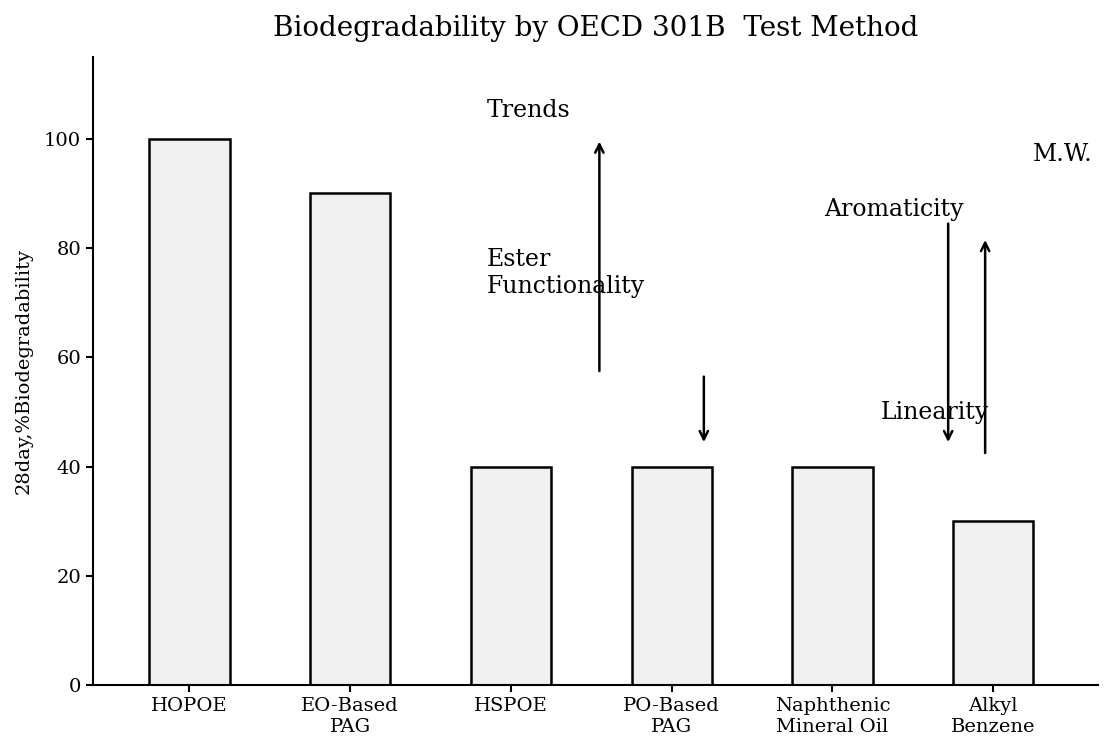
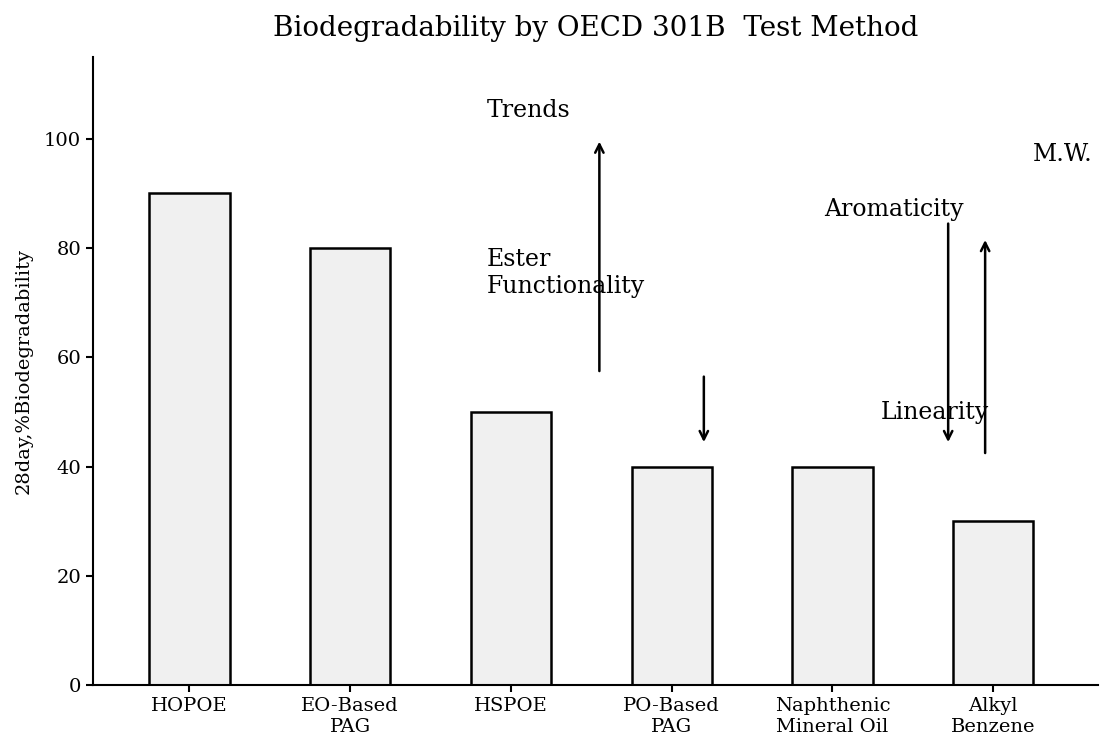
HOPOE: 100 -> 90
EO-Based PAG: 90 -> 80
HSPOE: 40 -> 50
